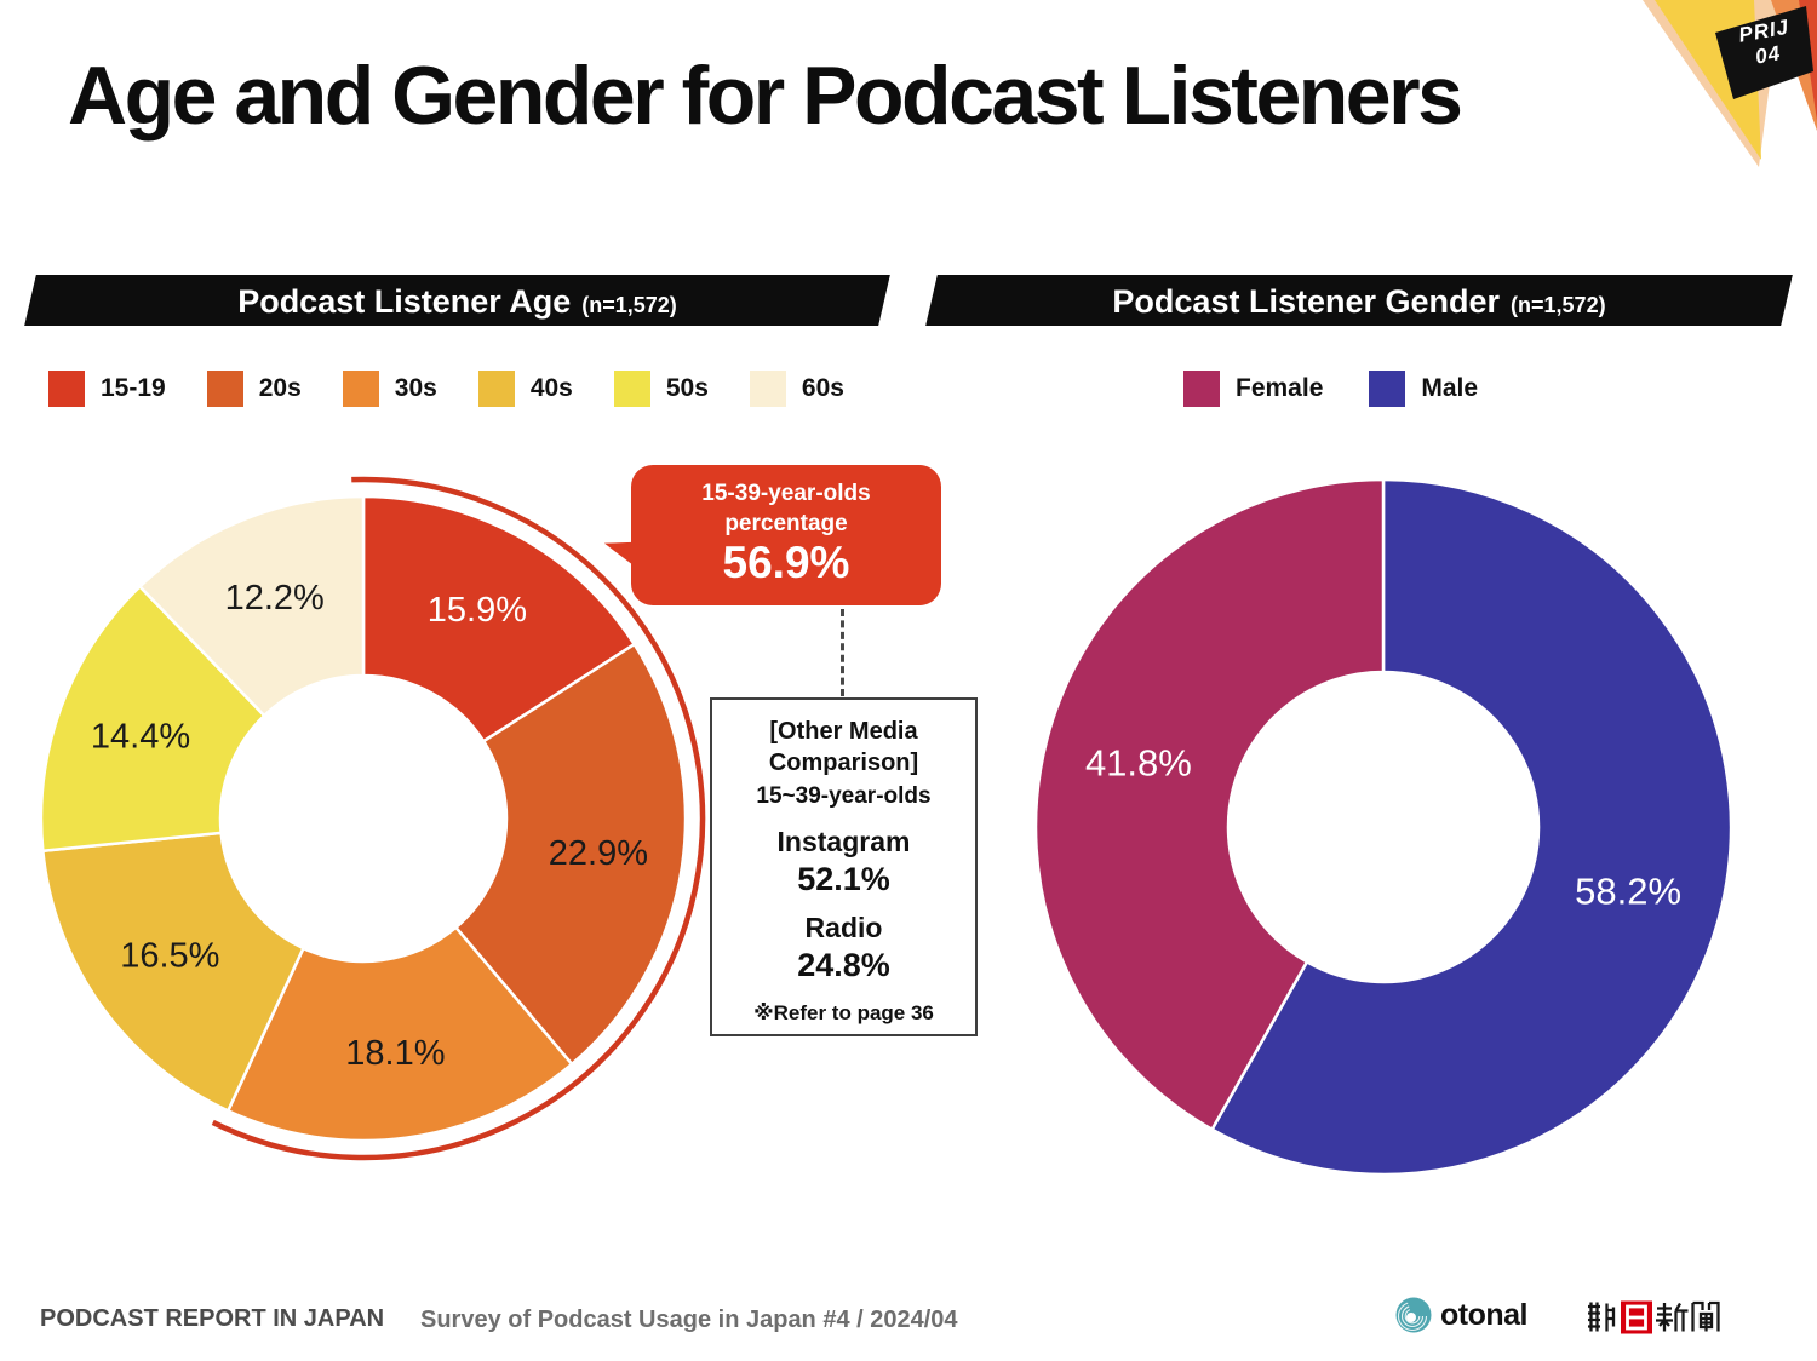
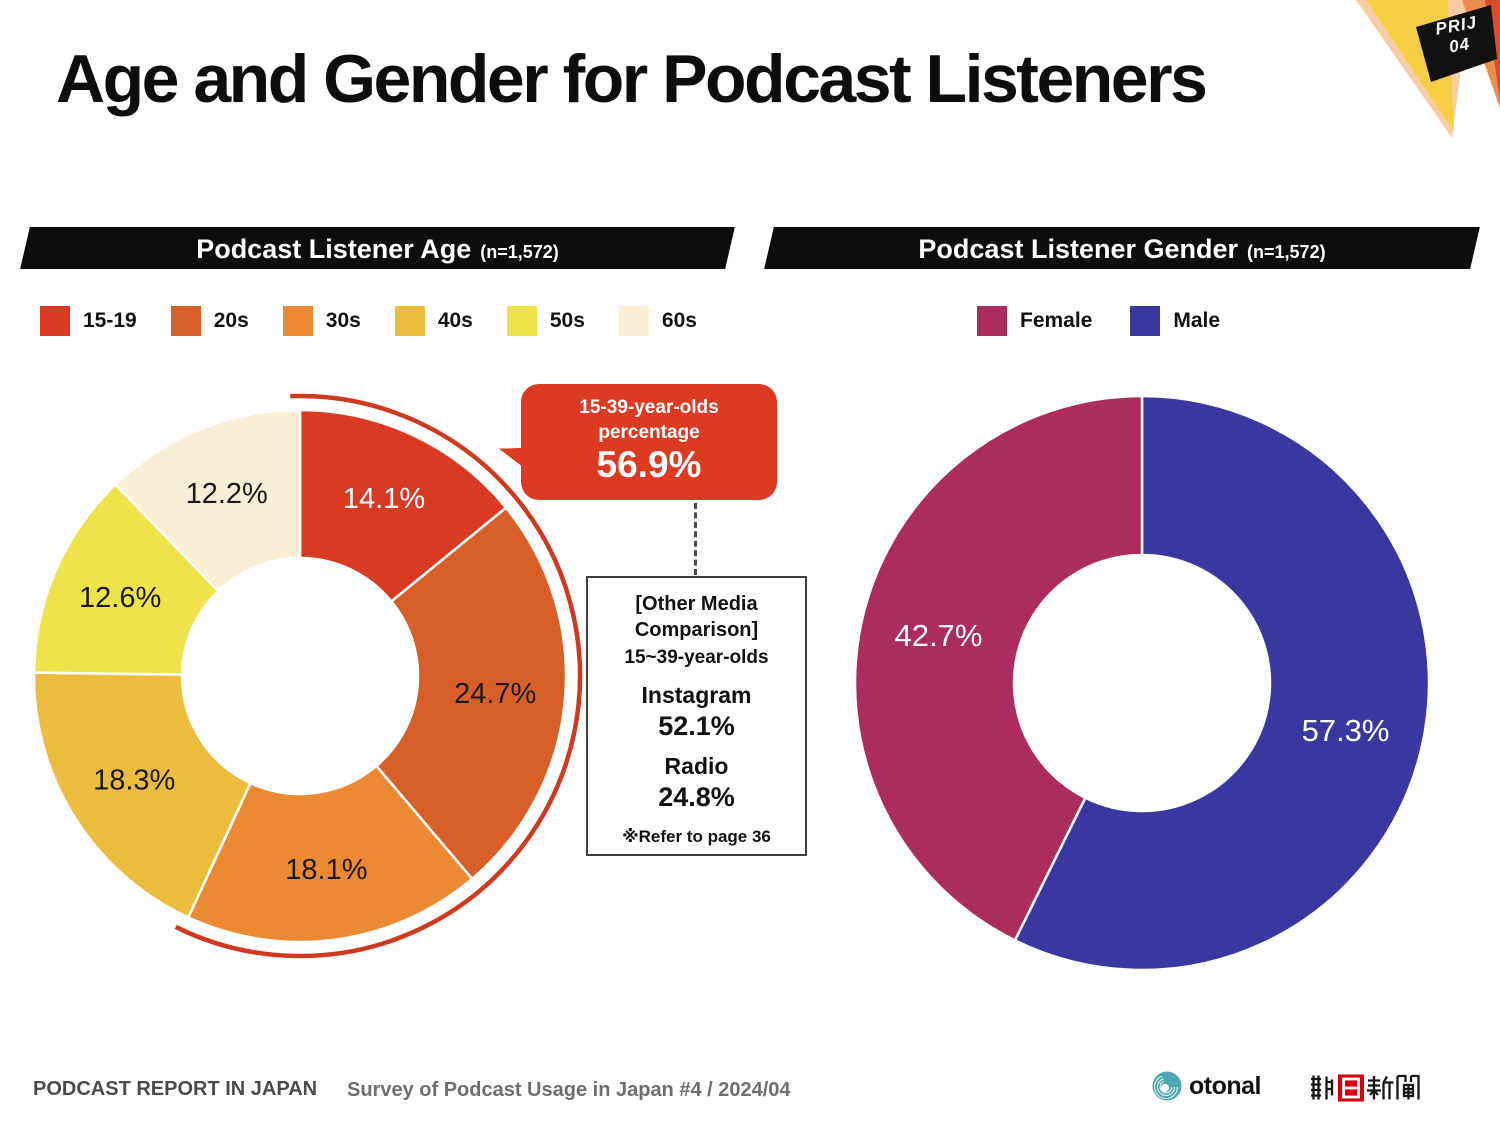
Podcast Listener Age (n=1,572)/15-19: 15.9% -> 14.1%
Podcast Listener Age (n=1,572)/20s: 22.9% -> 24.7%
Podcast Listener Age (n=1,572)/40s: 16.5% -> 18.3%
Podcast Listener Age (n=1,572)/50s: 14.4% -> 12.6%
Podcast Listener Gender (n=1,572)/Male: 58.2% -> 57.3%
Podcast Listener Gender (n=1,572)/Female: 41.8% -> 42.7%
